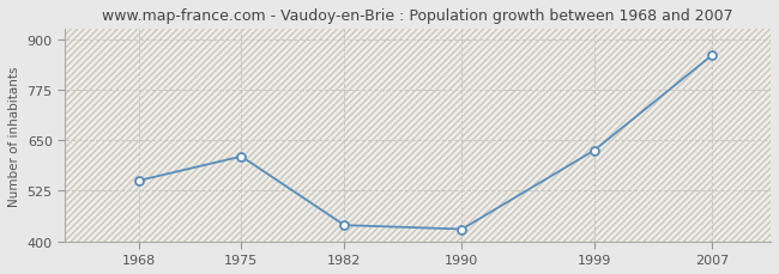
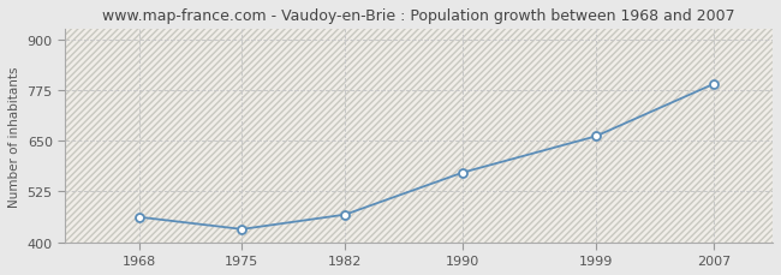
1968: 550 -> 462
1975: 610 -> 432
1982: 440 -> 468
1990: 430 -> 572
1999: 625 -> 661
2007: 860 -> 790
